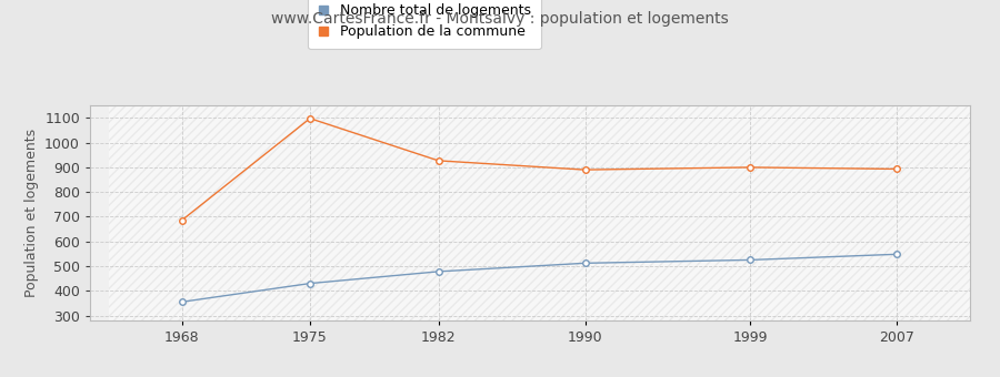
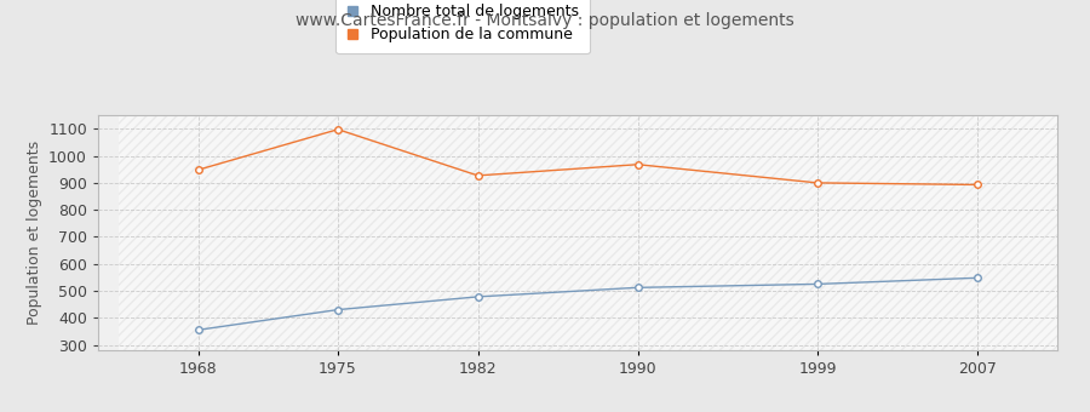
Population de la commune/1968: 685 -> 948
Population de la commune/1990: 890 -> 968
